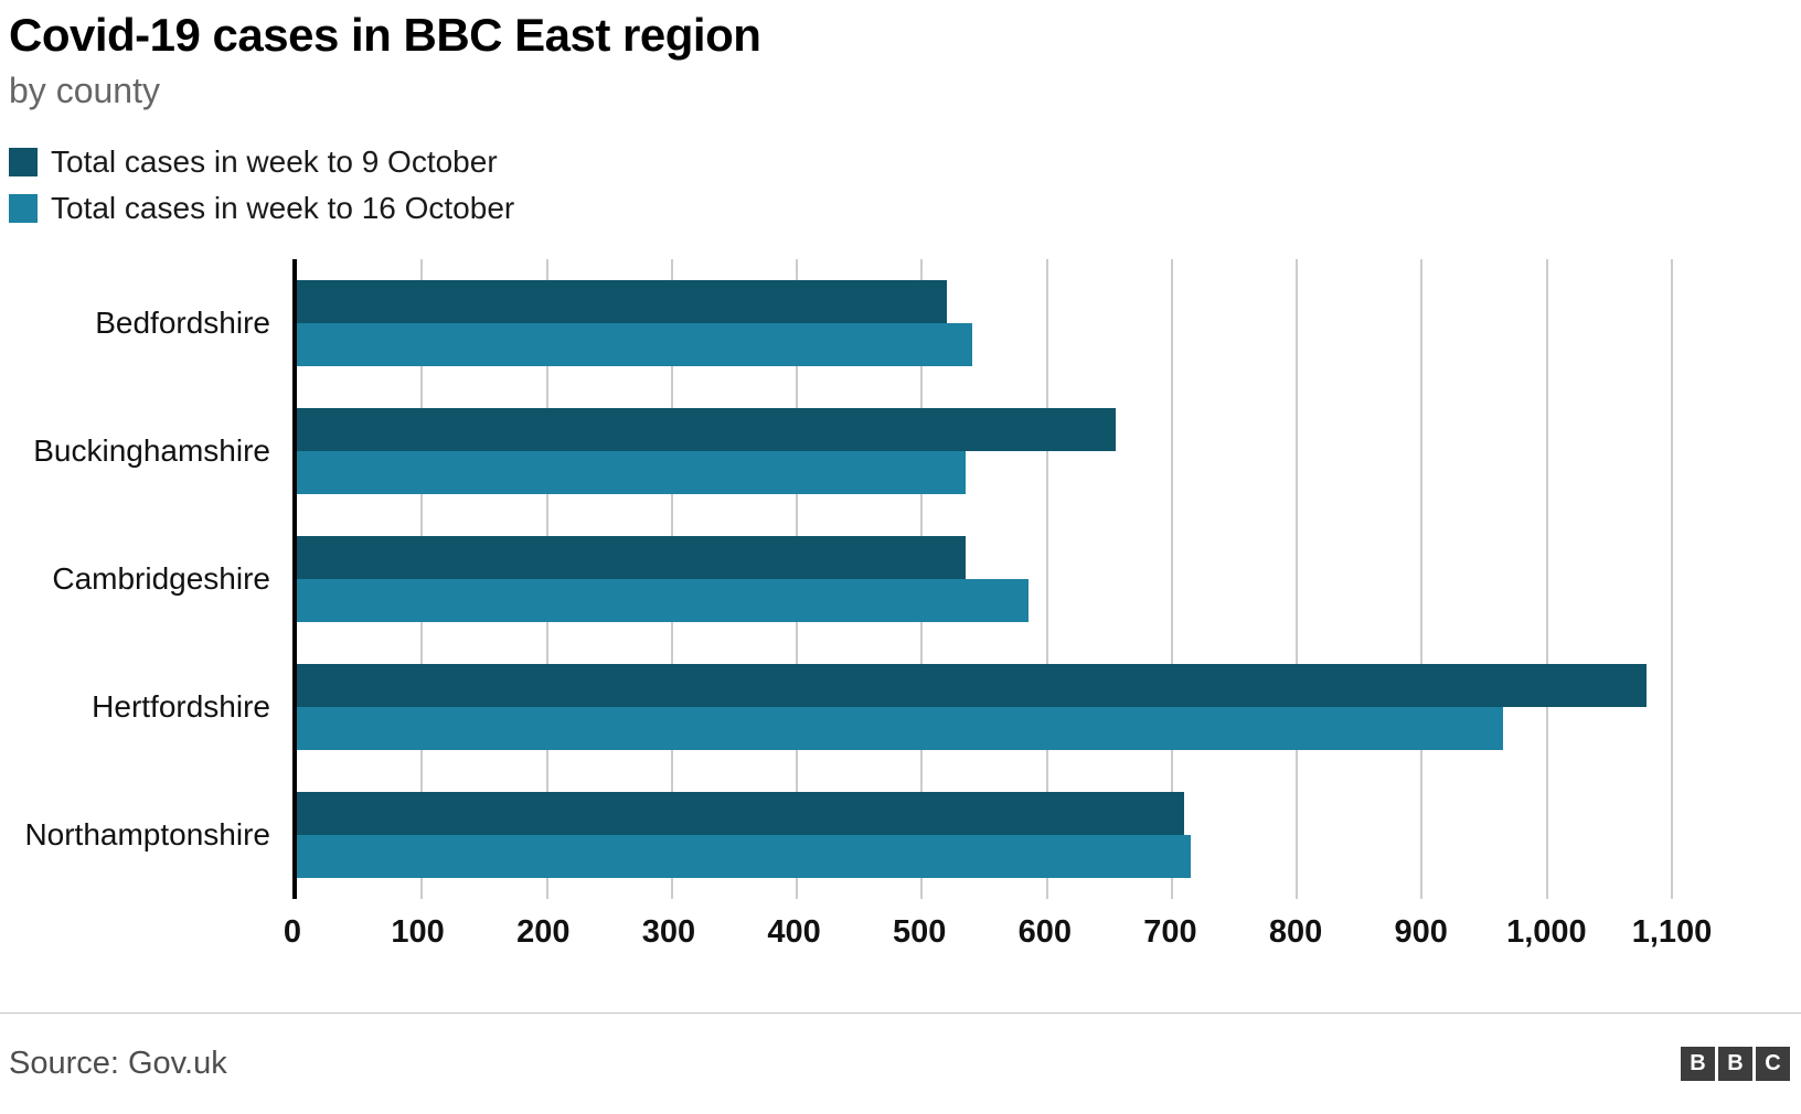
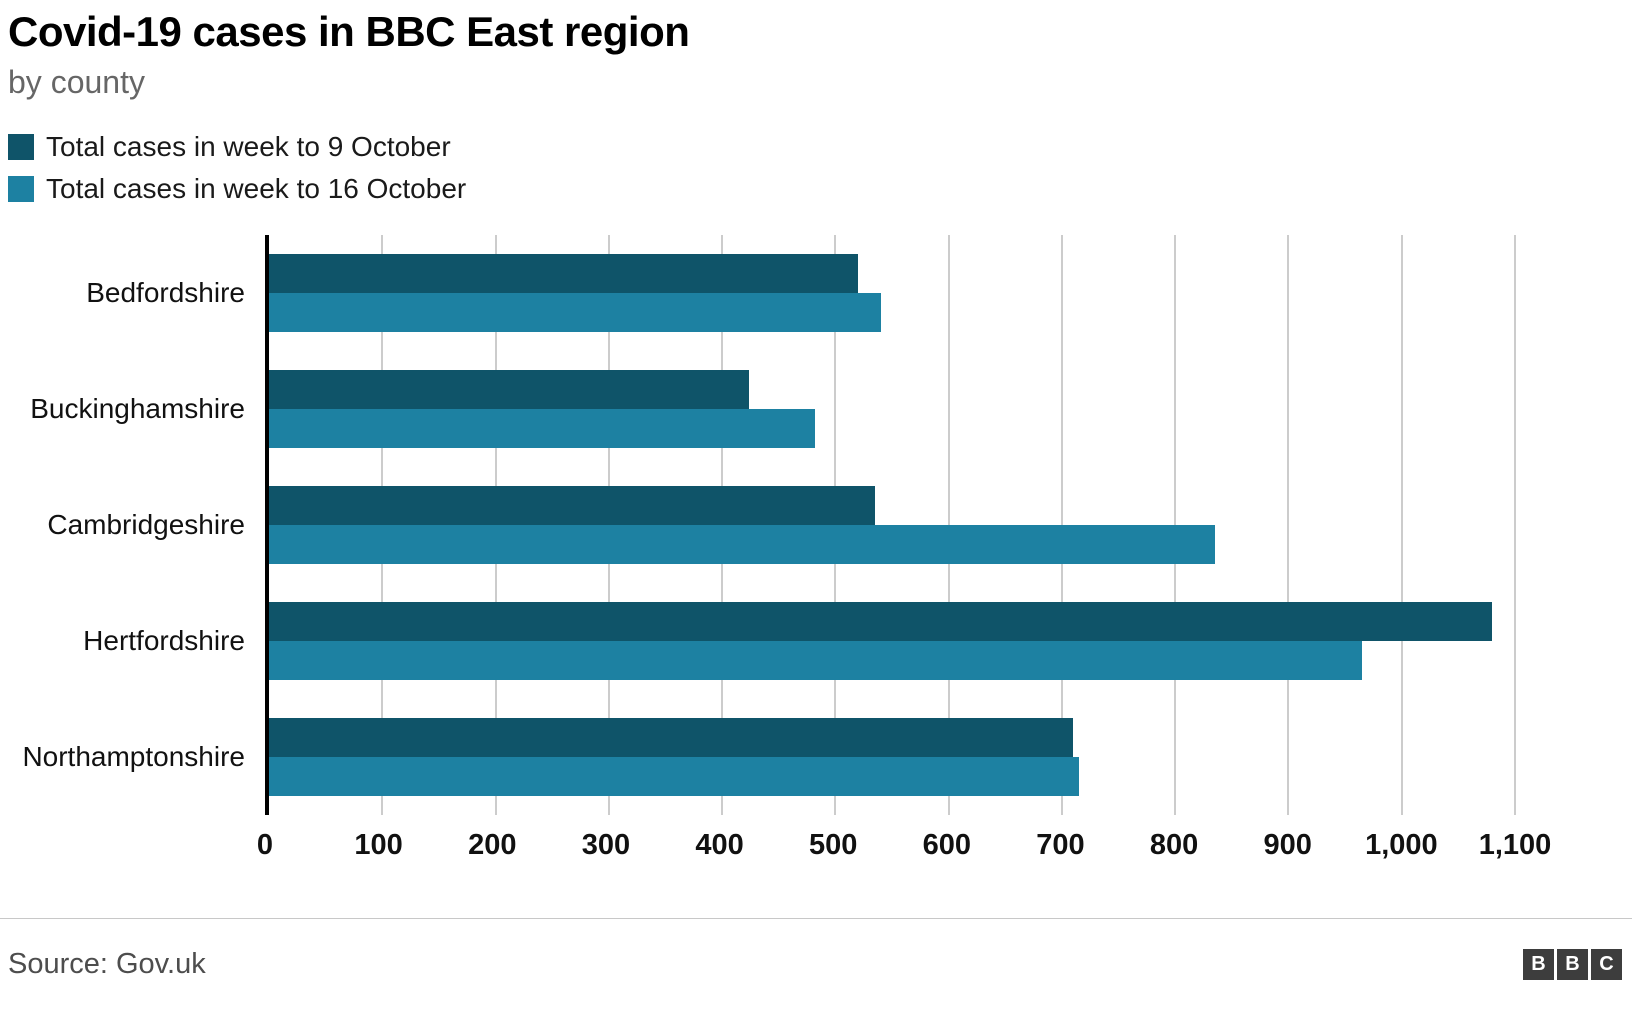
Total cases in week to 9 October/Buckinghamshire: 655 -> 424
Total cases in week to 16 October/Buckinghamshire: 535 -> 482
Total cases in week to 16 October/Cambridgeshire: 585 -> 835
